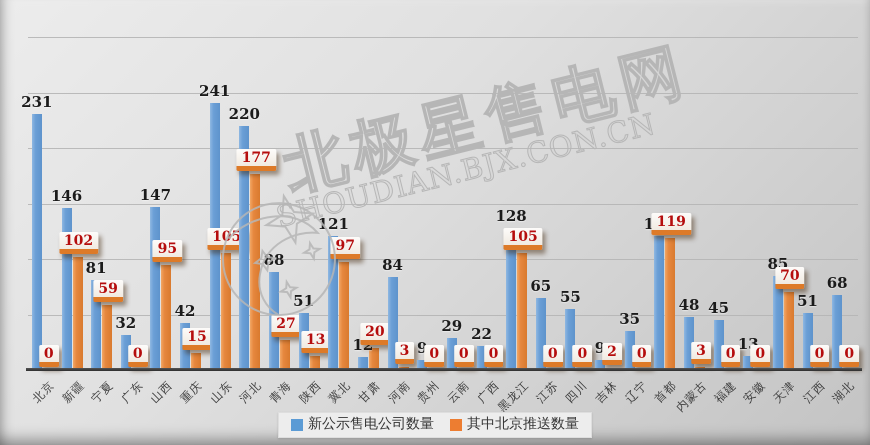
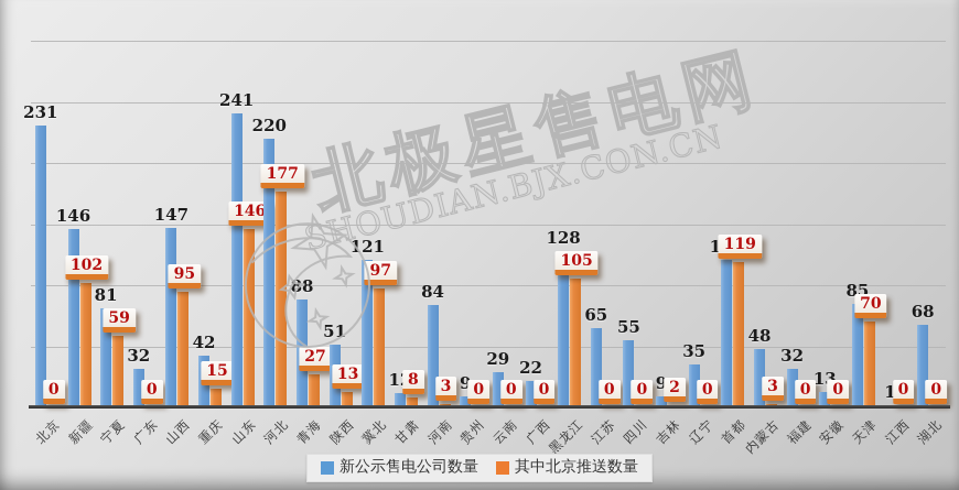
其中北京推送数量/山东: 105 -> 146
其中北京推送数量/甘肃: 20 -> 8
新公示售电公司数量/福建: 45 -> 32
新公示售电公司数量/江西: 51 -> 1
